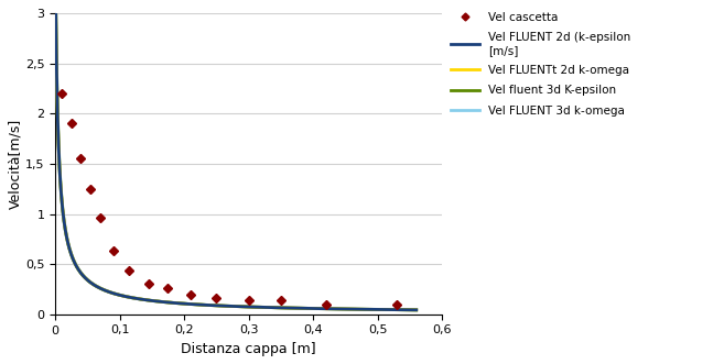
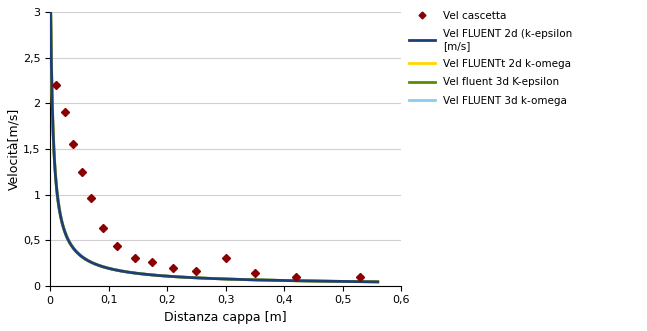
Vel cascetta/0,3: 0,14 -> 0,30
